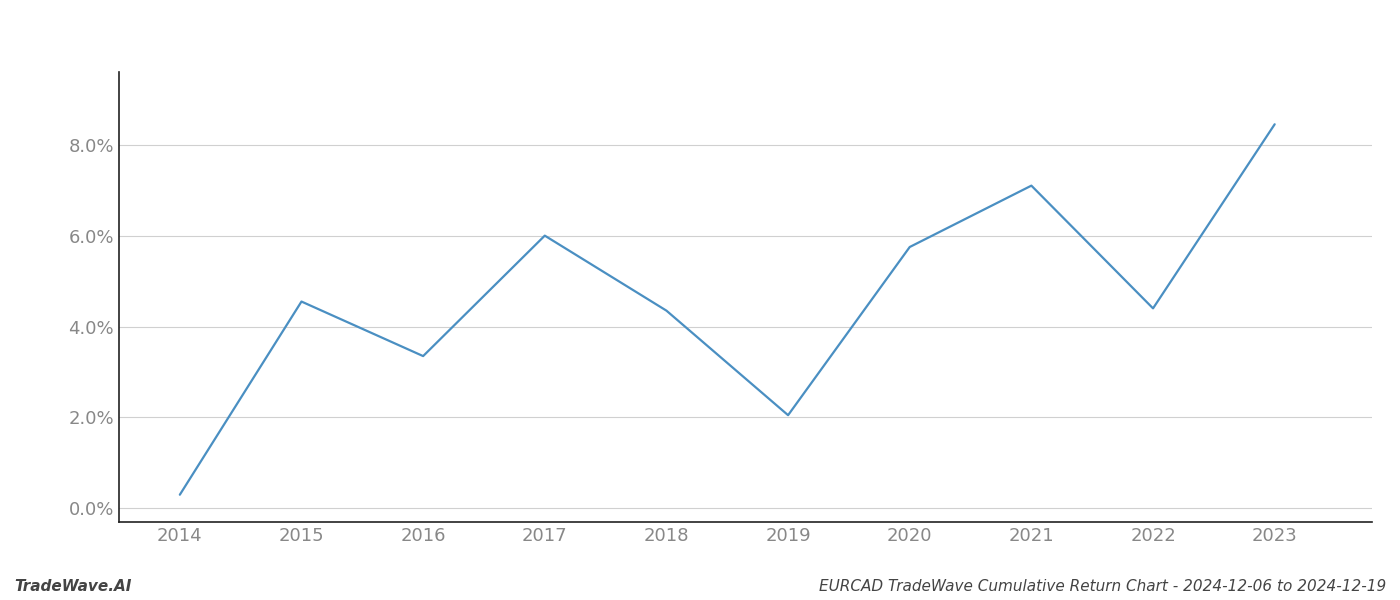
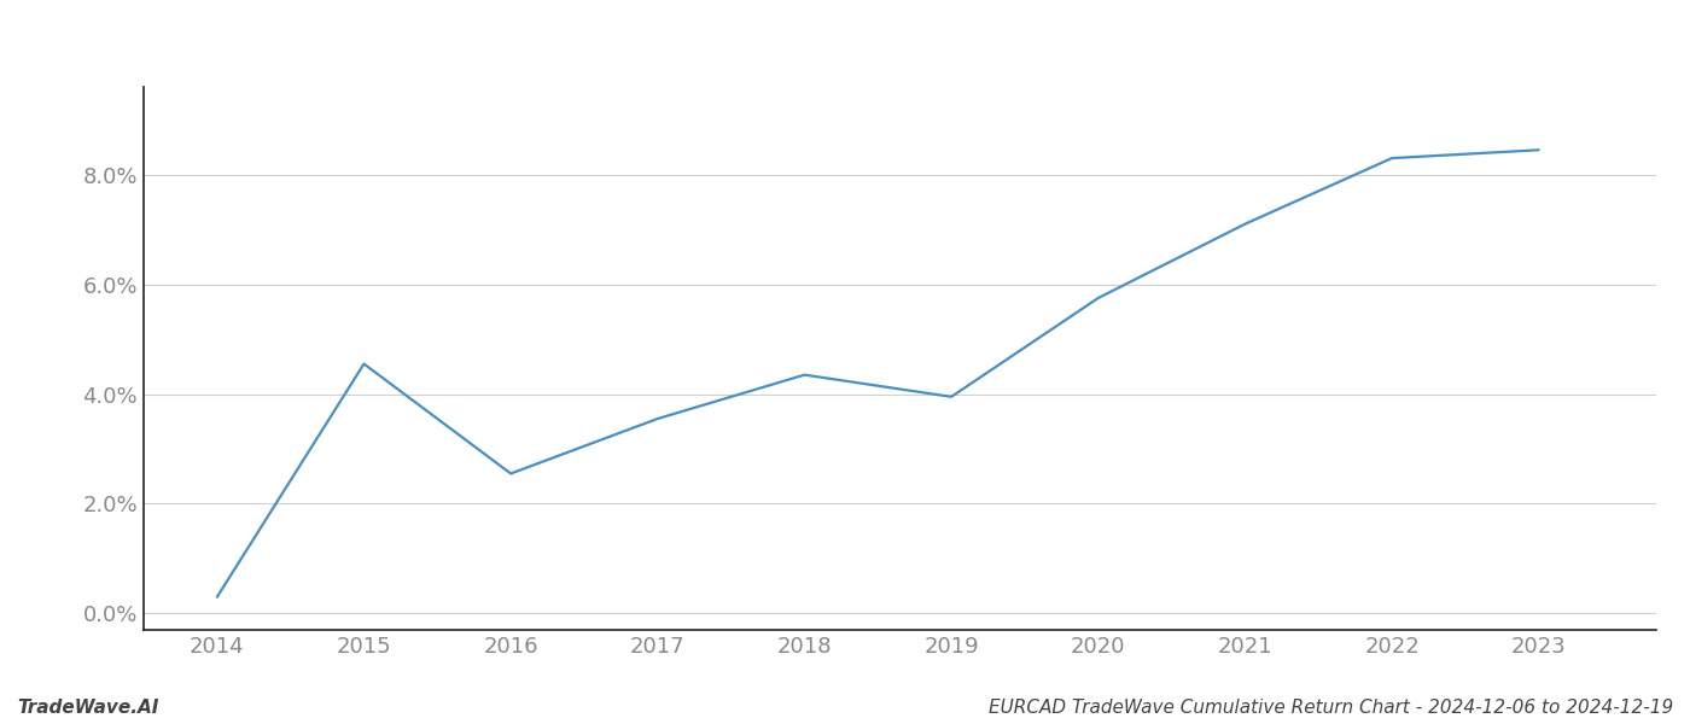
2016: 3.35% -> 2.55%
2017: 6.00% -> 3.55%
2019: 2.05% -> 3.95%
2022: 4.40% -> 8.30%
